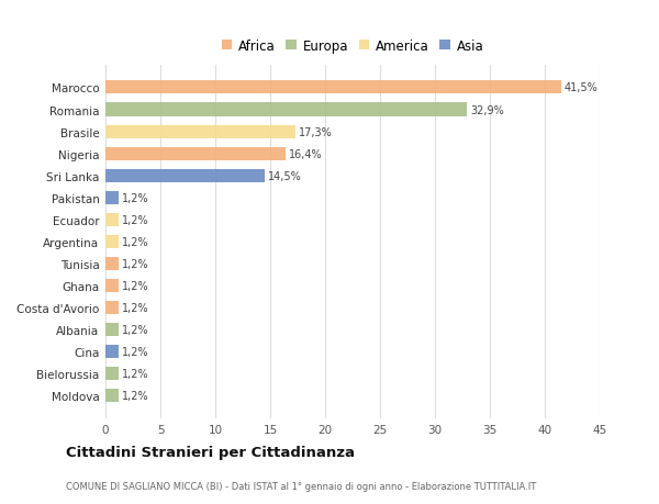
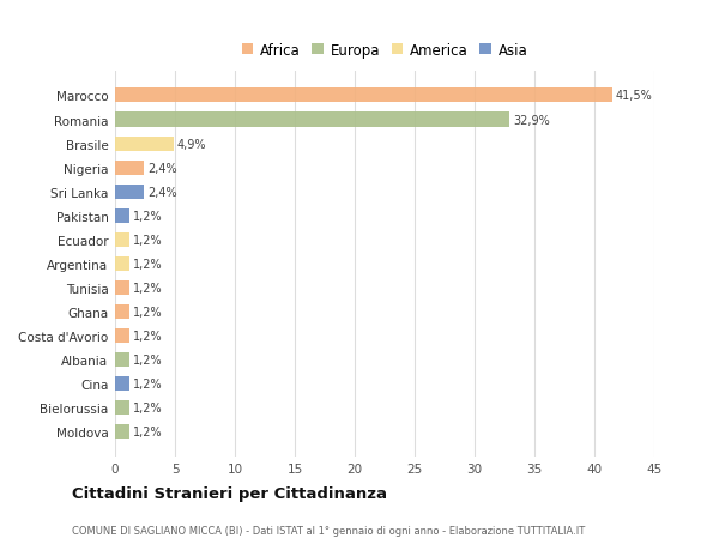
Brasile: 17,3% -> 4,9%
Nigeria: 16,4% -> 2,4%
Sri Lanka: 14,5% -> 2,4%
